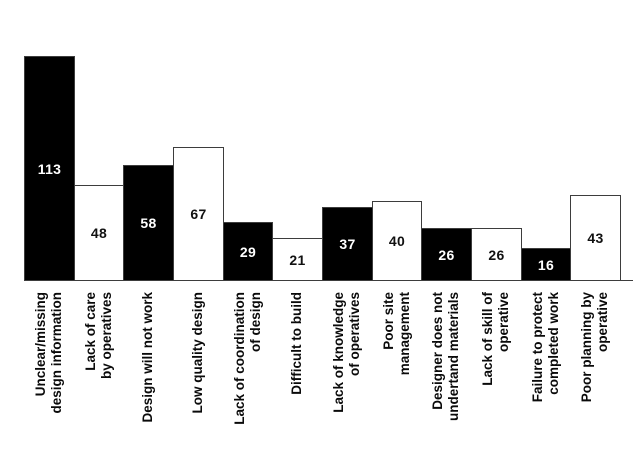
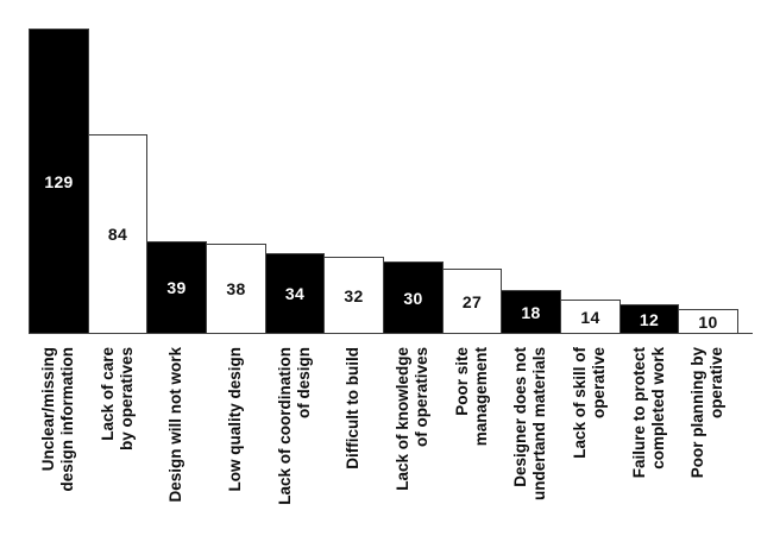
Unclear/missing design information: 113 -> 129
Lack of care by operatives: 48 -> 84
Design will not work: 58 -> 39
Low quality design: 67 -> 38
Lack of coordination of design: 29 -> 34
Difficult to build: 21 -> 32
Lack of knowledge of operatives: 37 -> 30
Poor site management: 40 -> 27
Designer does not undertand materials: 26 -> 18
Lack of skill of operative: 26 -> 14
Failure to protect completed work: 16 -> 12
Poor planning by operative: 43 -> 10
